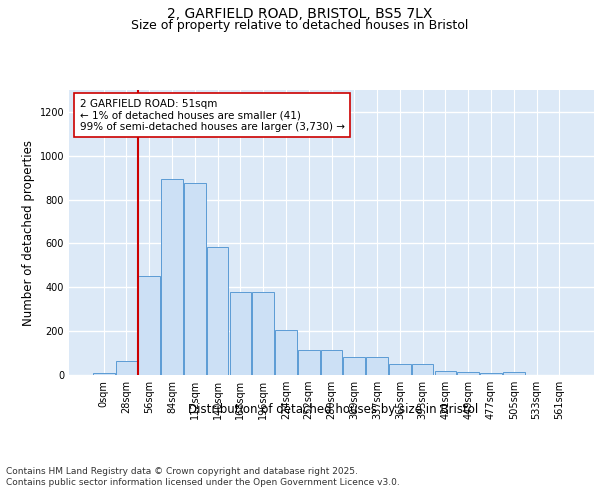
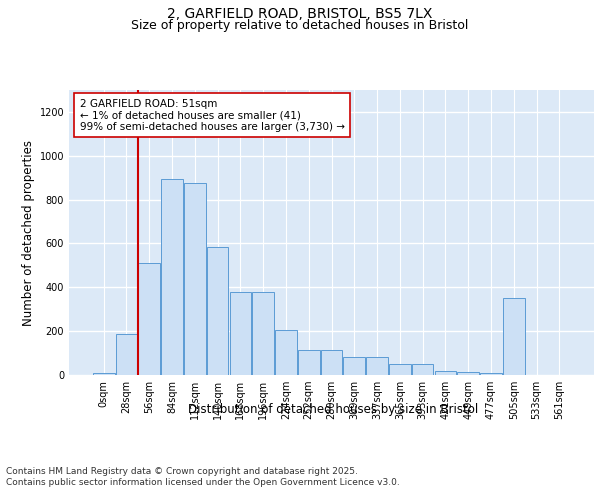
28sqm: 65 -> 185
56sqm: 450 -> 510
505sqm: 15 -> 350
